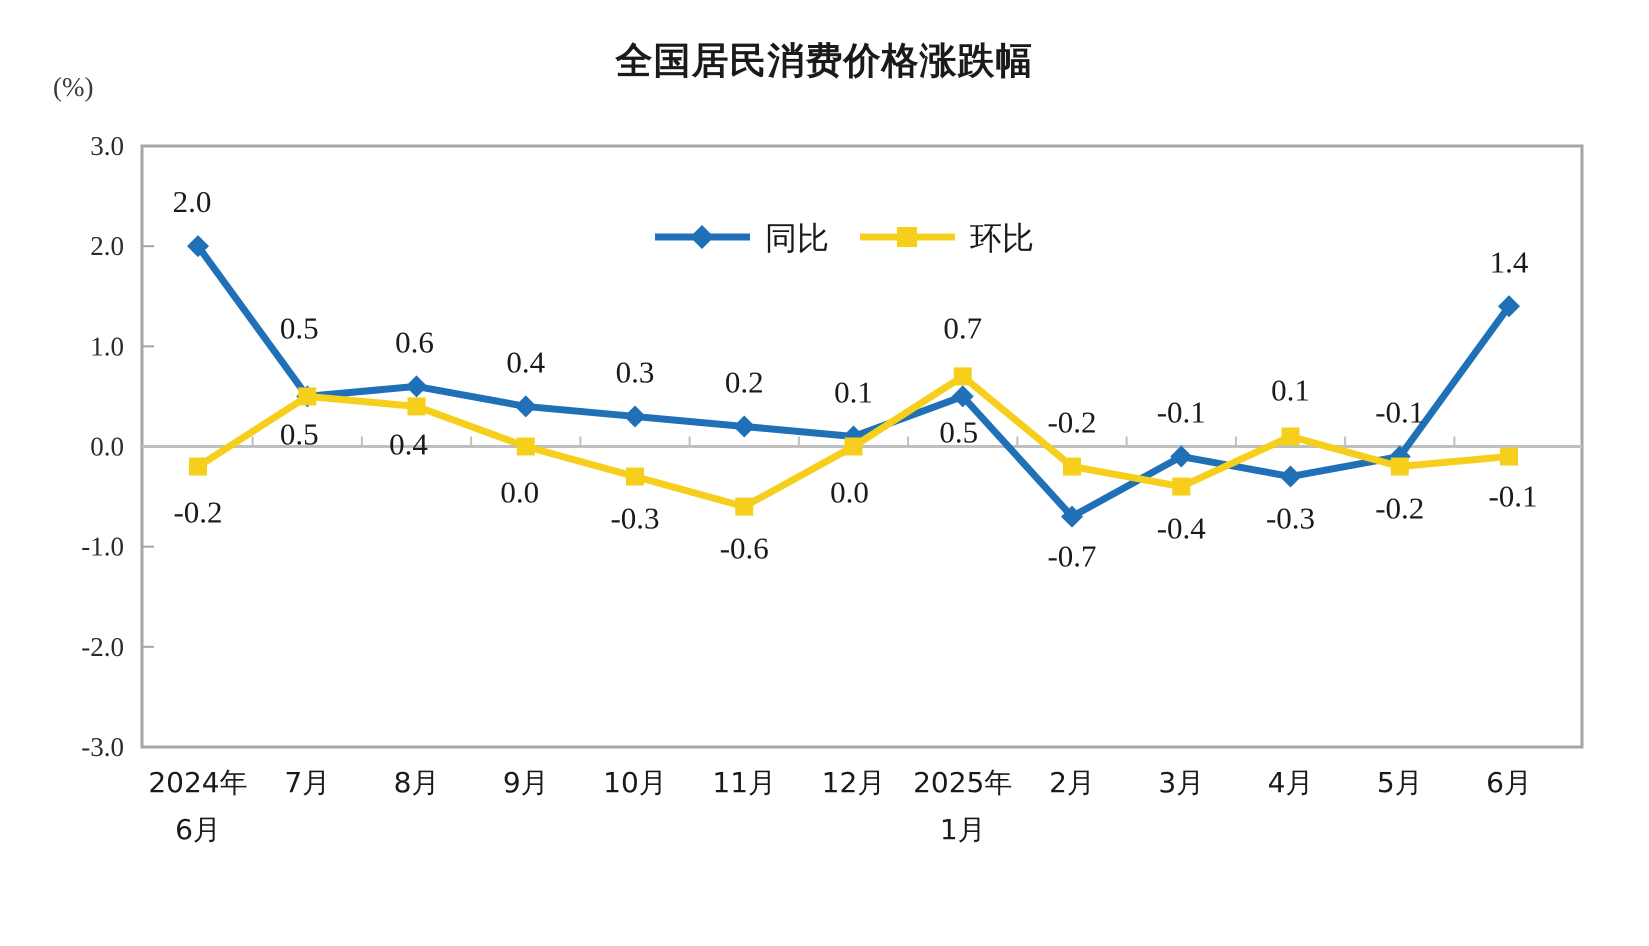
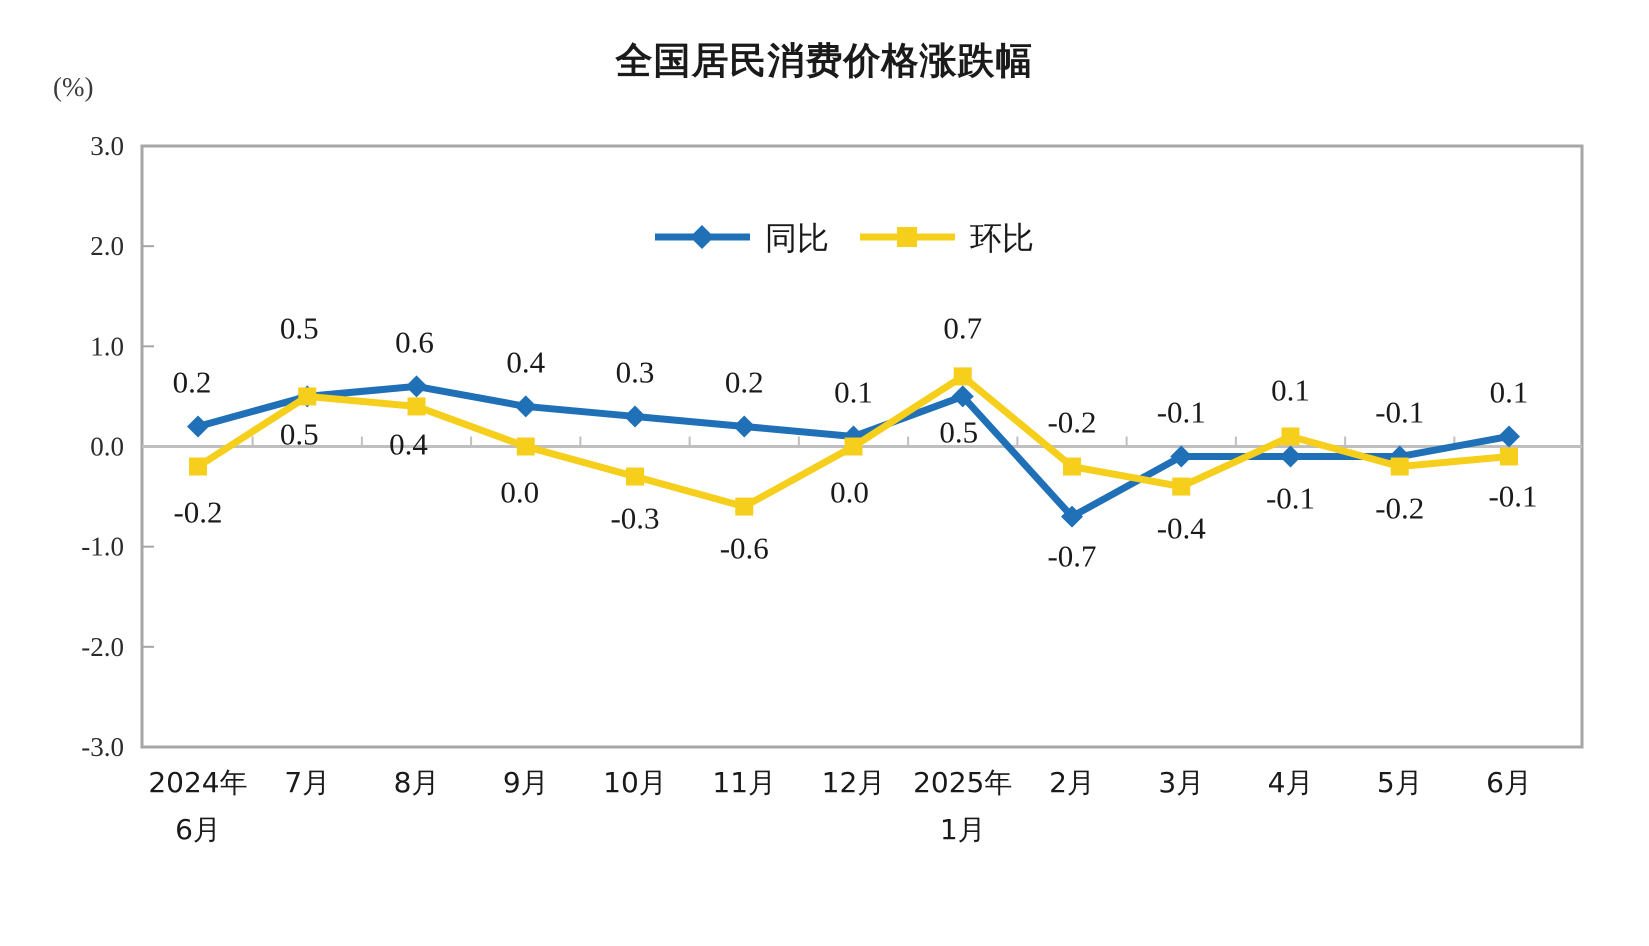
同比/2024年 6月: 2.0 -> 0.2
同比/4月: -0.3 -> -0.1
同比/6月: 1.4 -> 0.1
